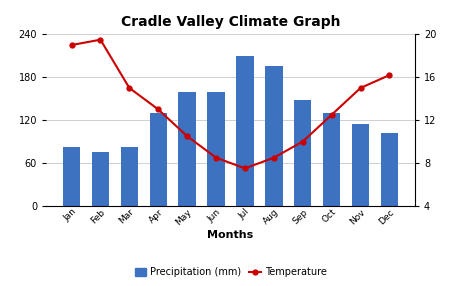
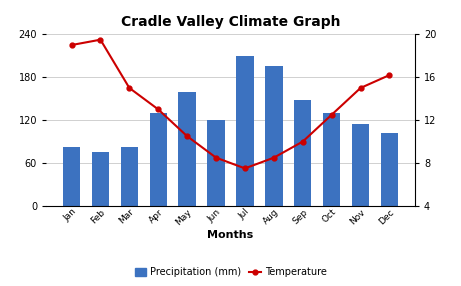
Precipitation (mm)/Jun: 160 -> 120
